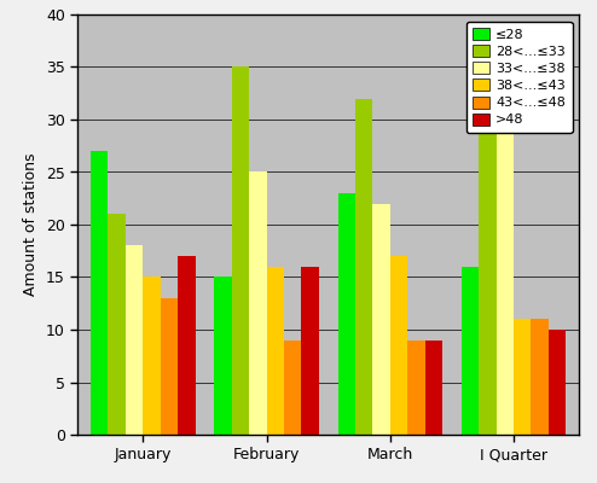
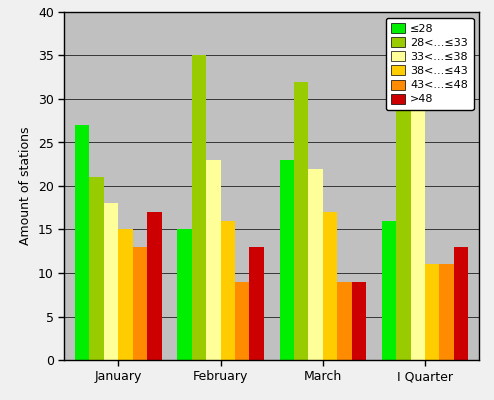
33<...≤38/February: 25 -> 23
>48/February: 16 -> 13
>48/I Quarter: 10 -> 13
